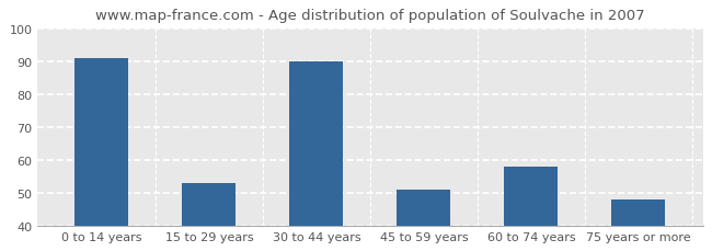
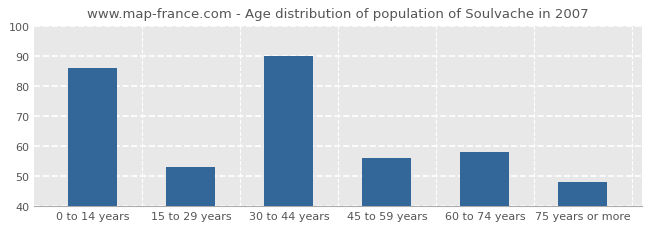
0 to 14 years: 91 -> 86
45 to 59 years: 51 -> 56
